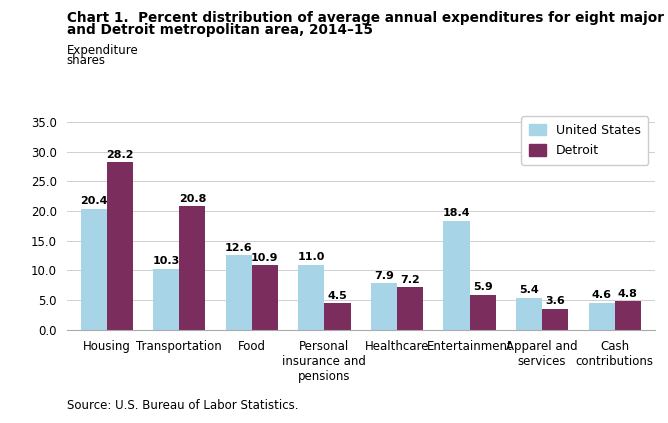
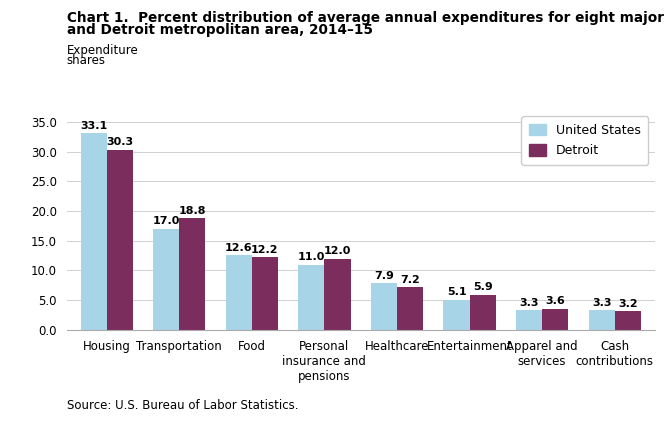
United States/Housing: 20.4 -> 33.1
Detroit/Housing: 28.2 -> 30.3
United States/Transportation: 10.3 -> 17.0
Detroit/Transportation: 20.8 -> 18.8
Detroit/Food: 10.9 -> 12.2
Detroit/Personal insurance and pensions: 4.5 -> 12.0
United States/Entertainment: 18.4 -> 5.1
United States/Apparel and services: 5.4 -> 3.3
United States/Cash contributions: 4.6 -> 3.3
Detroit/Cash contributions: 4.8 -> 3.2
